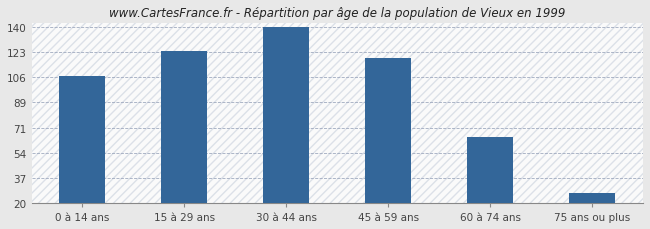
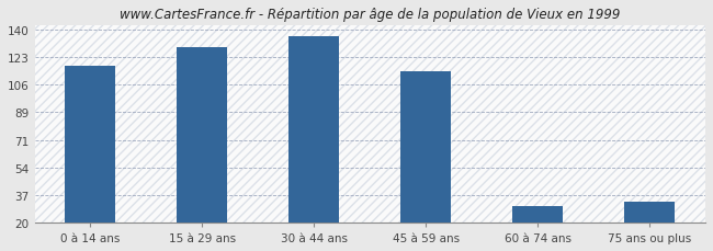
0 à 14 ans: 107 -> 118
15 à 29 ans: 124 -> 129
30 à 44 ans: 140 -> 136
45 à 59 ans: 119 -> 114
60 à 74 ans: 65 -> 30
75 ans ou plus: 27 -> 33
